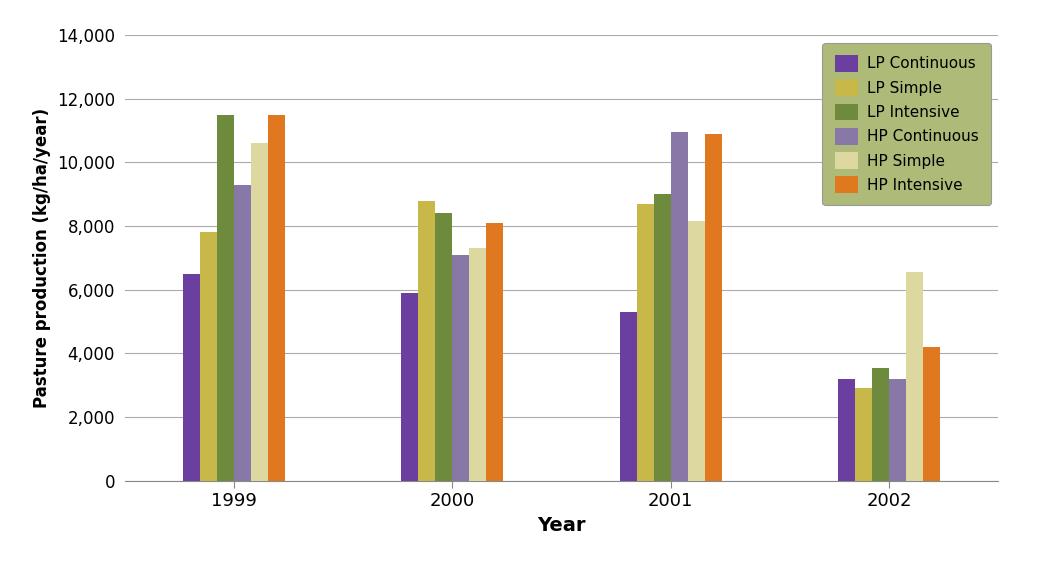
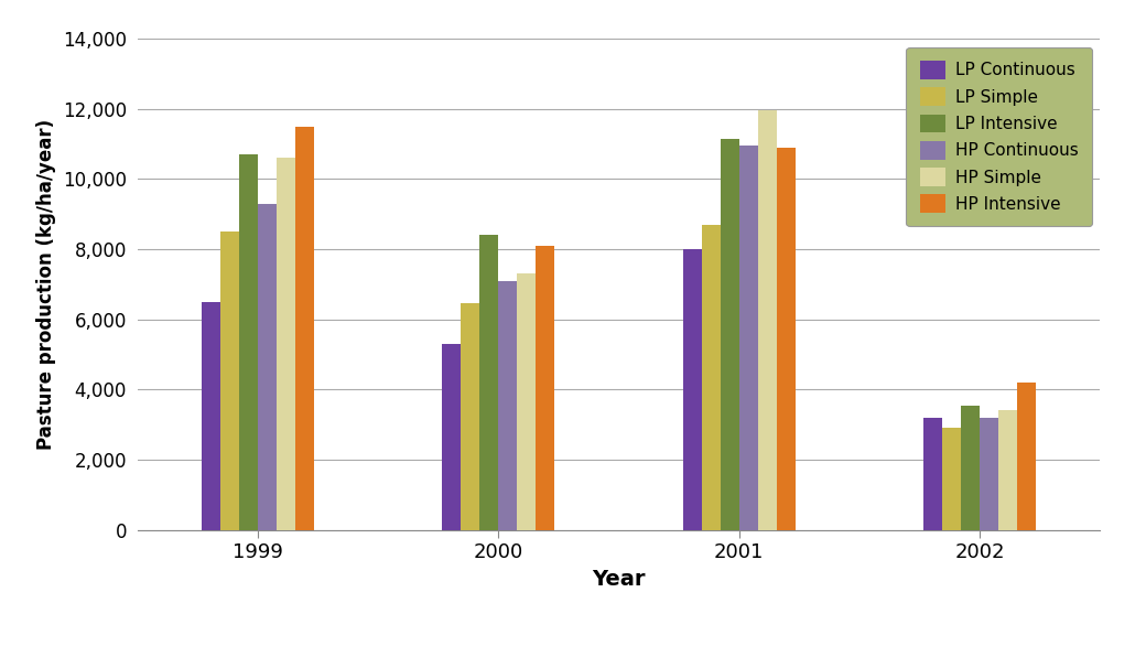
LP Simple/1999: 7,800 -> 8,500
LP Intensive/1999: 11,500 -> 10,700
LP Continuous/2000: 5,900 -> 5,300
LP Simple/2000: 8,800 -> 6,450
LP Continuous/2001: 5,300 -> 8,000
LP Intensive/2001: 9,000 -> 11,150
HP Simple/2001: 8,150 -> 11,950
HP Simple/2002: 6,550 -> 3,400
